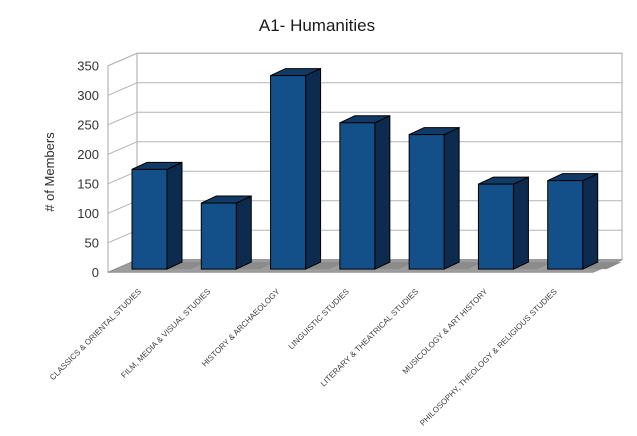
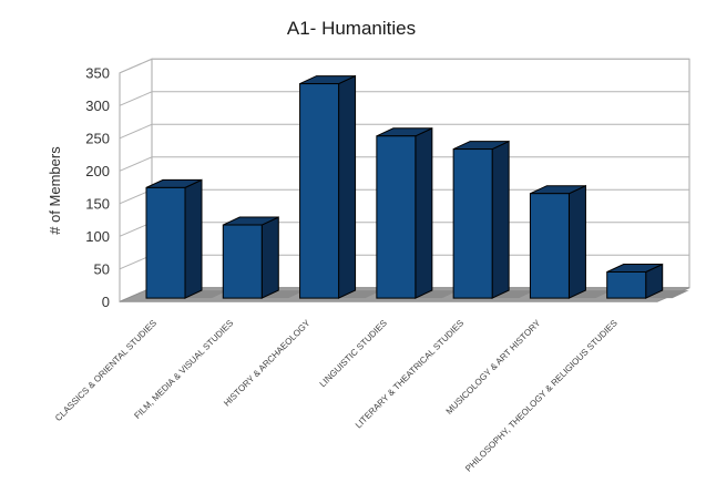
MUSICOLOGY & ART HISTORY: 140 -> 160
PHILOSOPHY, THEOLOGY & RELIGIOUS STUDIES: 150 -> 40
